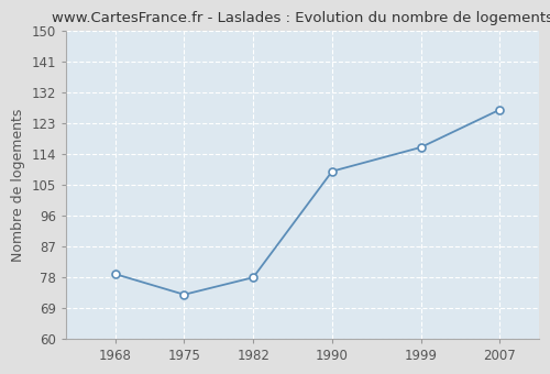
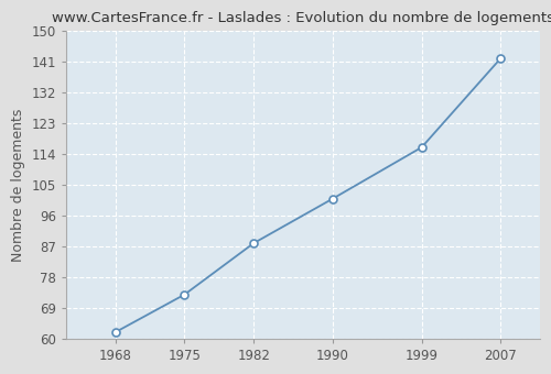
1968: 79 -> 62
1982: 78 -> 88
1990: 109 -> 101
2007: 127 -> 142
